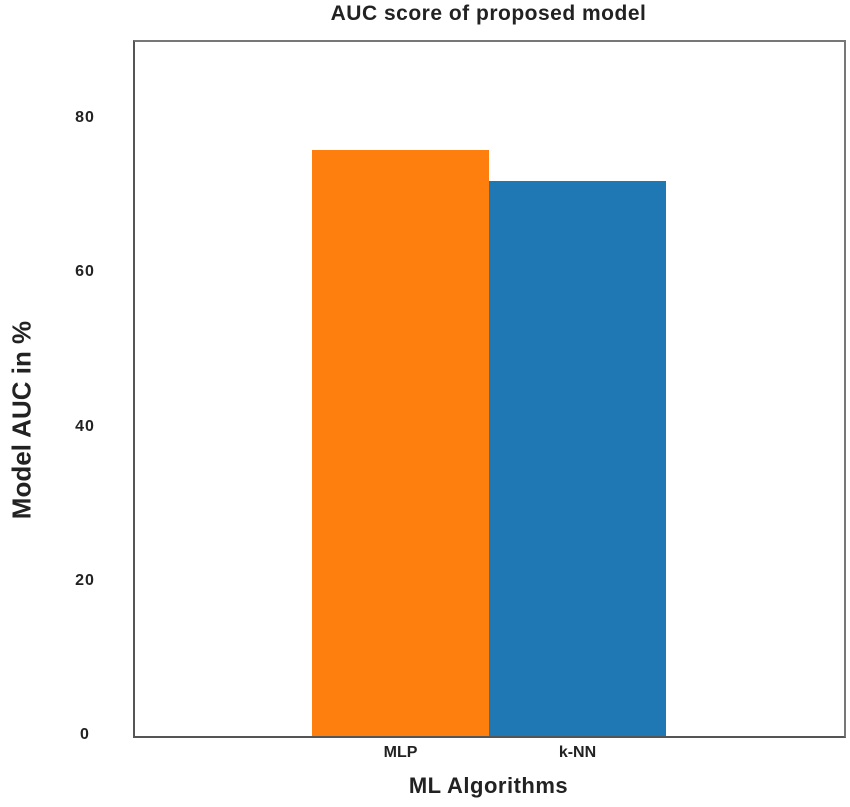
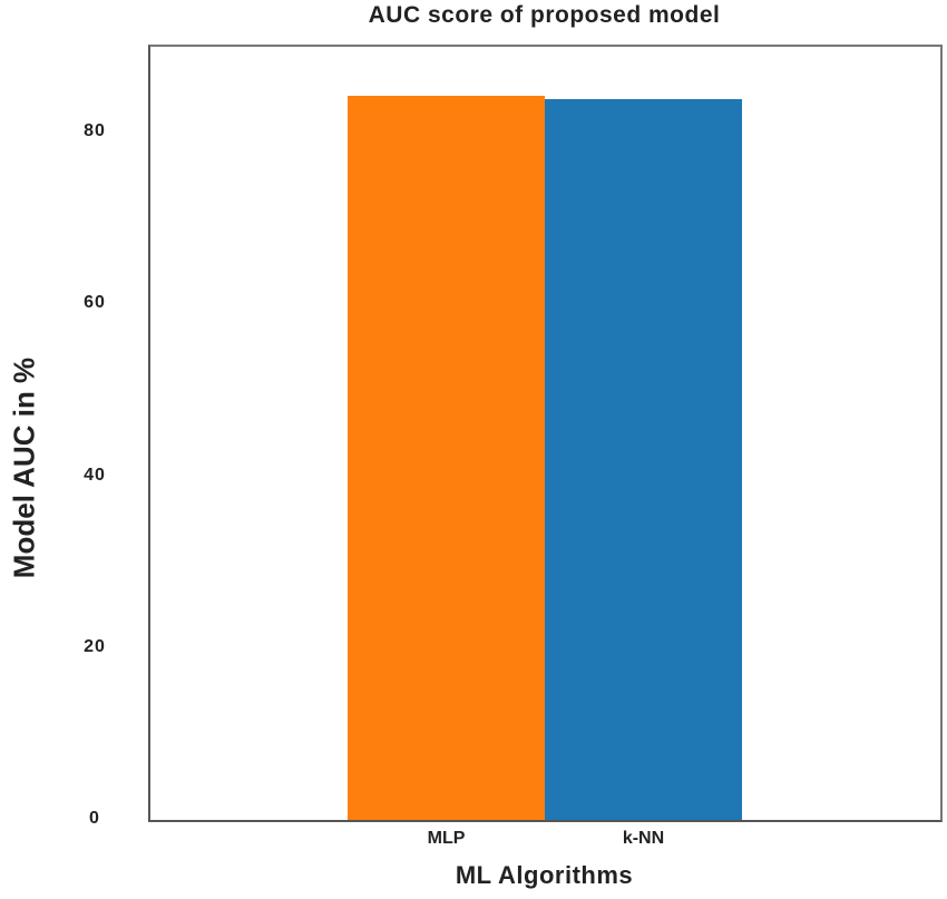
MLP: 76 -> 84
k-NN: 72 -> 84
